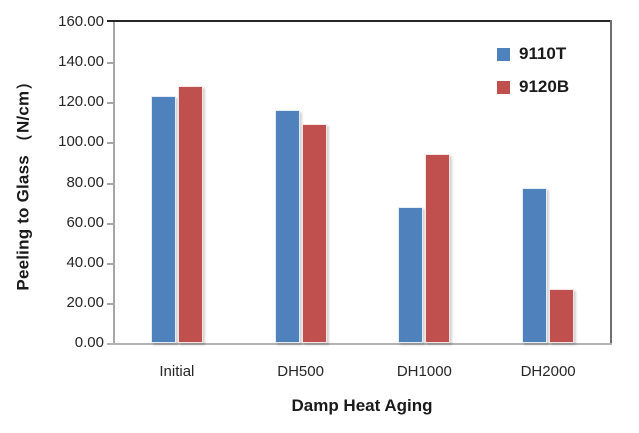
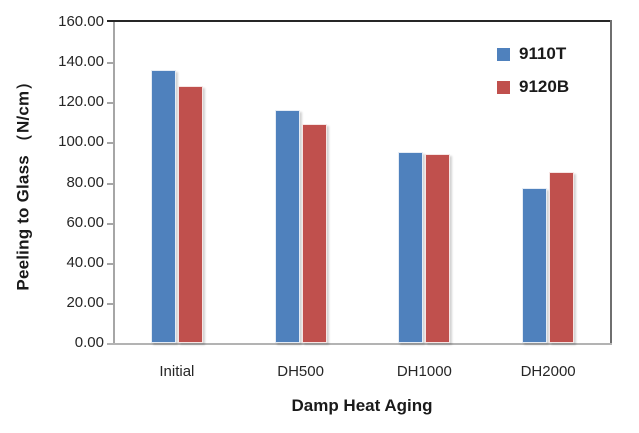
9110T/Initial: 123 -> 136
9110T/DH1000: 68 -> 95
9120B/DH2000: 27 -> 85
